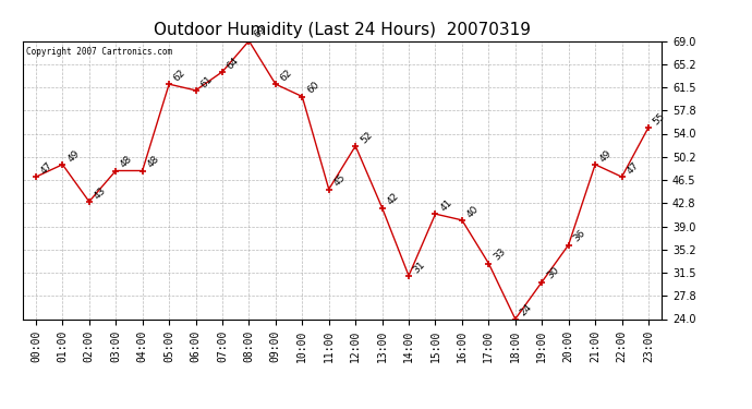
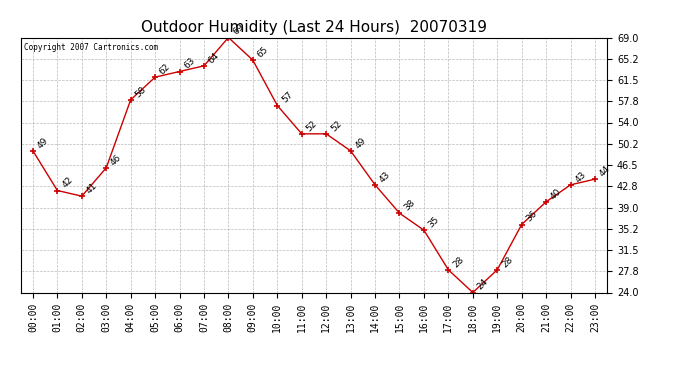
00:00: 47 -> 49
01:00: 49 -> 42
02:00: 43 -> 41
03:00: 48 -> 46
04:00: 48 -> 58
06:00: 61 -> 63
09:00: 62 -> 65
10:00: 60 -> 57
11:00: 45 -> 52
13:00: 42 -> 49
14:00: 31 -> 43
15:00: 41 -> 38
16:00: 40 -> 35
17:00: 33 -> 28
19:00: 30 -> 28
21:00: 49 -> 40
22:00: 47 -> 43
23:00: 55 -> 44
